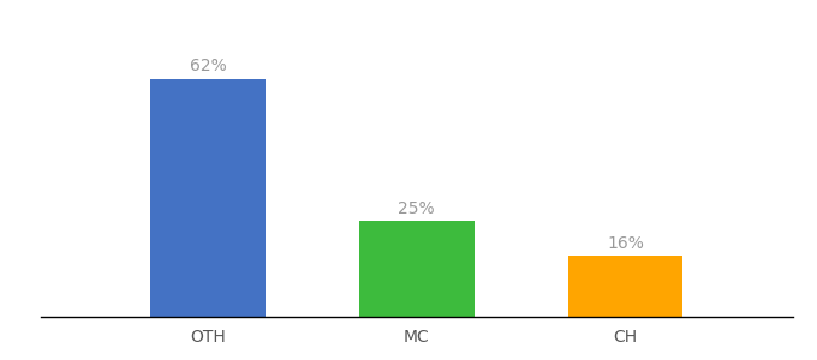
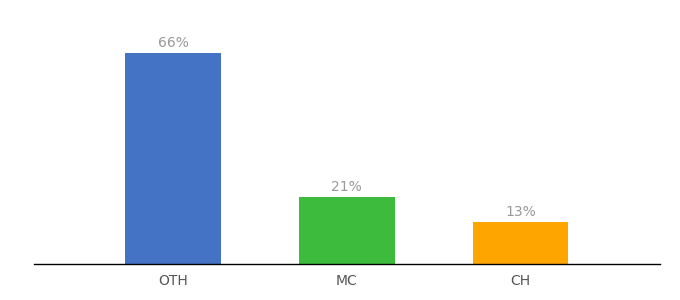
OTH: 62% -> 66%
MC: 25% -> 21%
CH: 16% -> 13%
